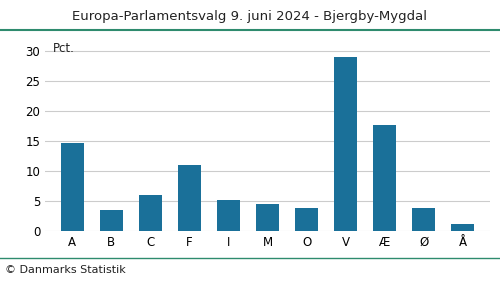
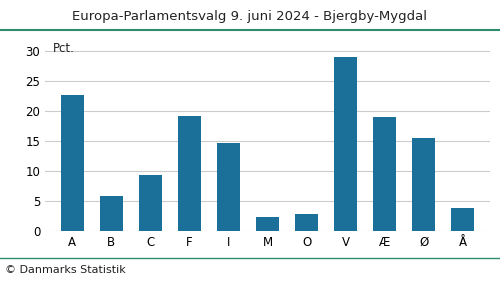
A: 14.7 -> 22.8
B: 3.5 -> 5.8
C: 6.0 -> 9.4
F: 11.1 -> 19.2
I: 5.2 -> 14.8
M: 4.5 -> 2.4
O: 3.9 -> 2.8
Æ: 17.7 -> 19.0
Ø: 3.9 -> 15.6
Å: 1.2 -> 3.8
